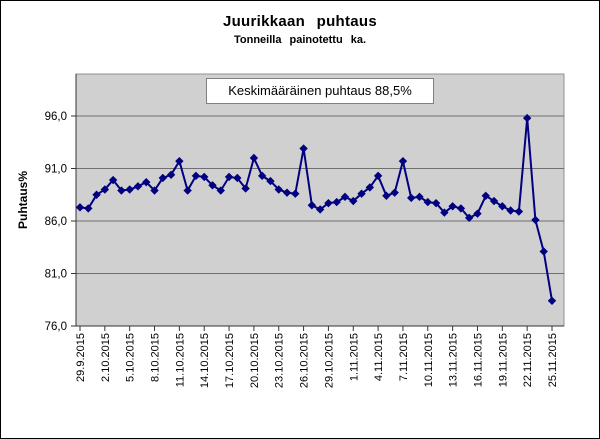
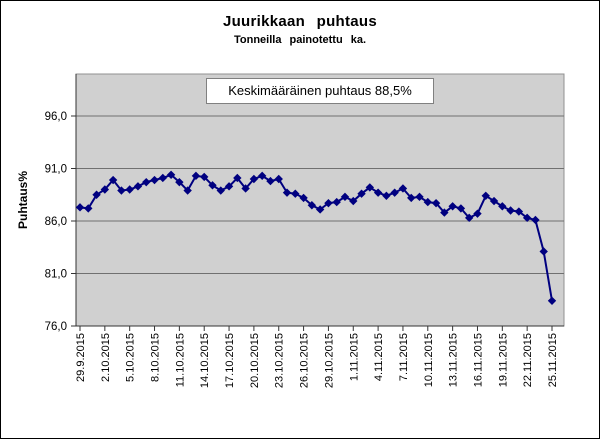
8.10.2015: 88,9 -> 89,9
11.10.2015: 91,7 -> 89,7
17.10.2015: 90,2 -> 89,3
20.10.2015: 92,0 -> 90,0
23.10.2015: 89,0 -> 90,0
26.10.2015: 92,9 -> 88,2
4.11.2015: 90,3 -> 88,7
7.11.2015: 91,7 -> 89,1
22.11.2015: 95,8 -> 86,3
